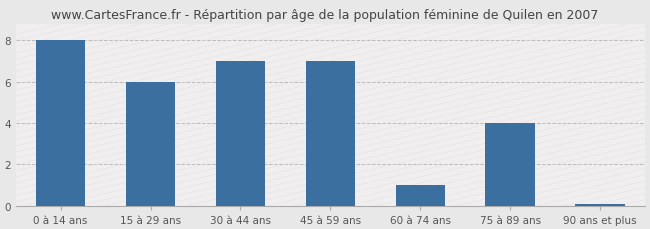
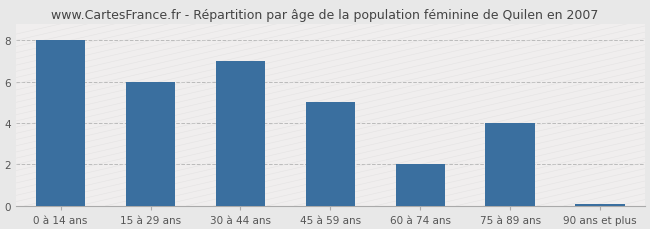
45 à 59 ans: 7.00 -> 5.00
60 à 74 ans: 1.00 -> 2.00
